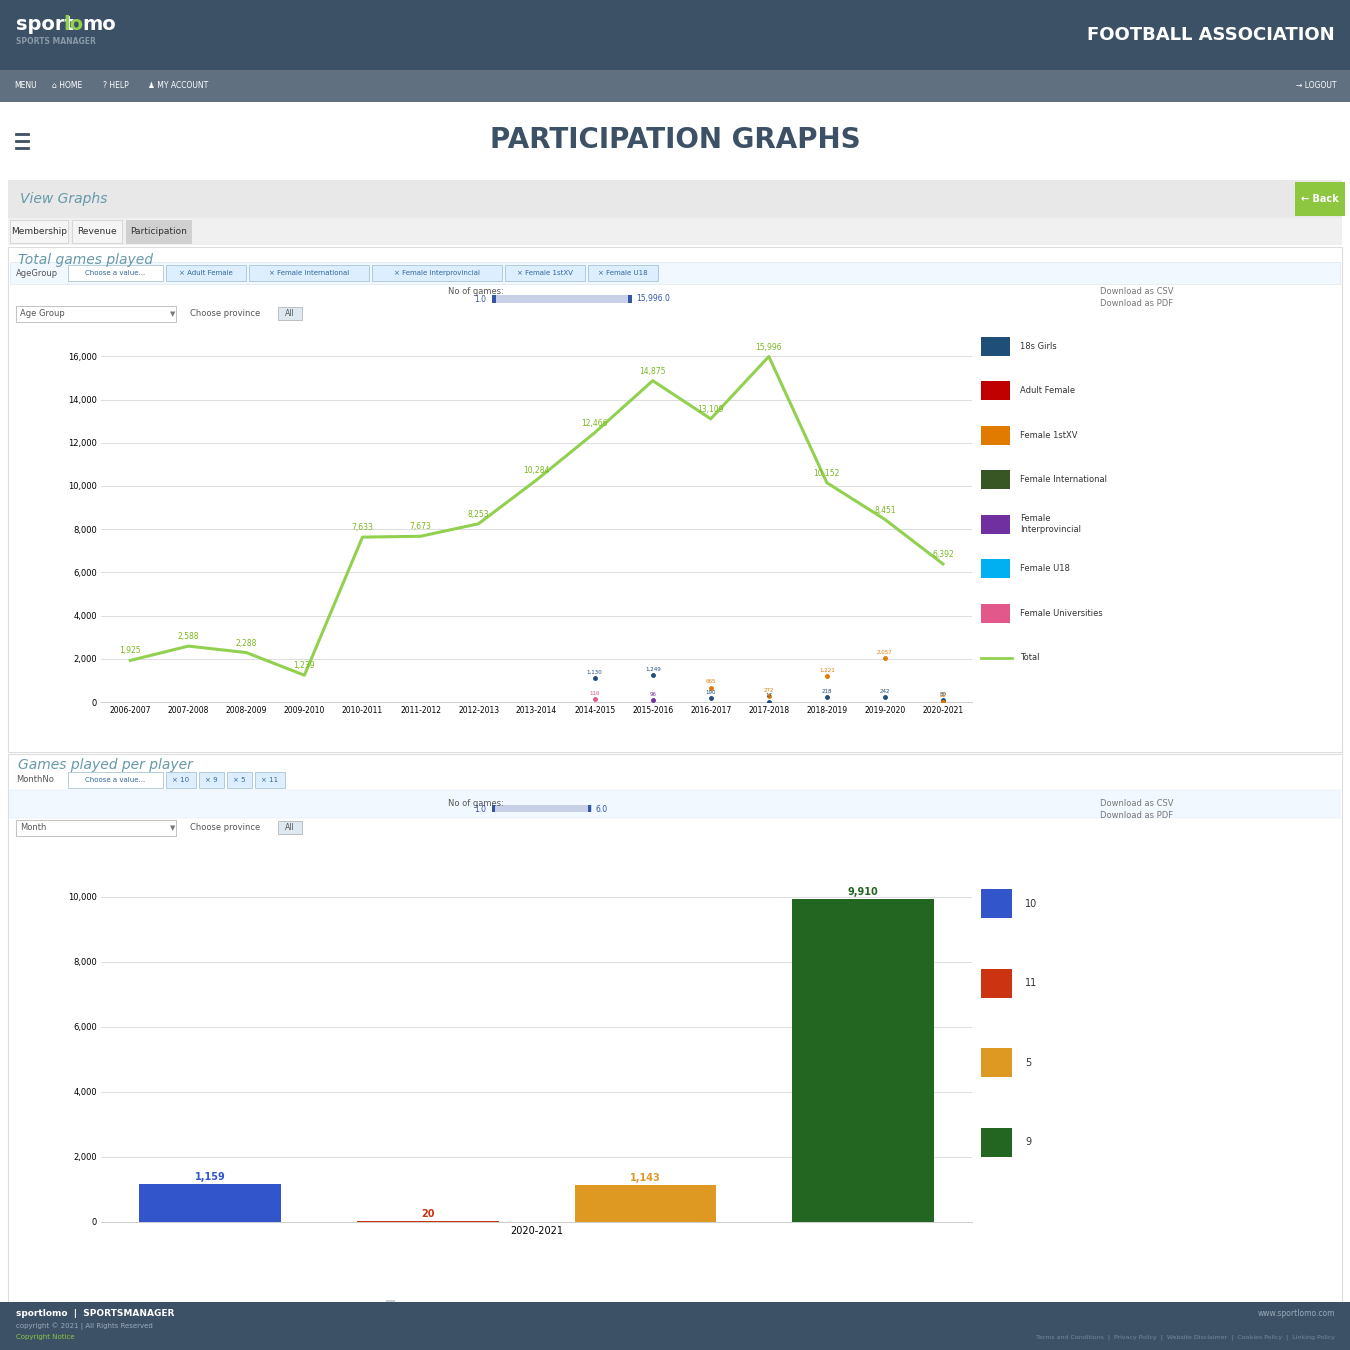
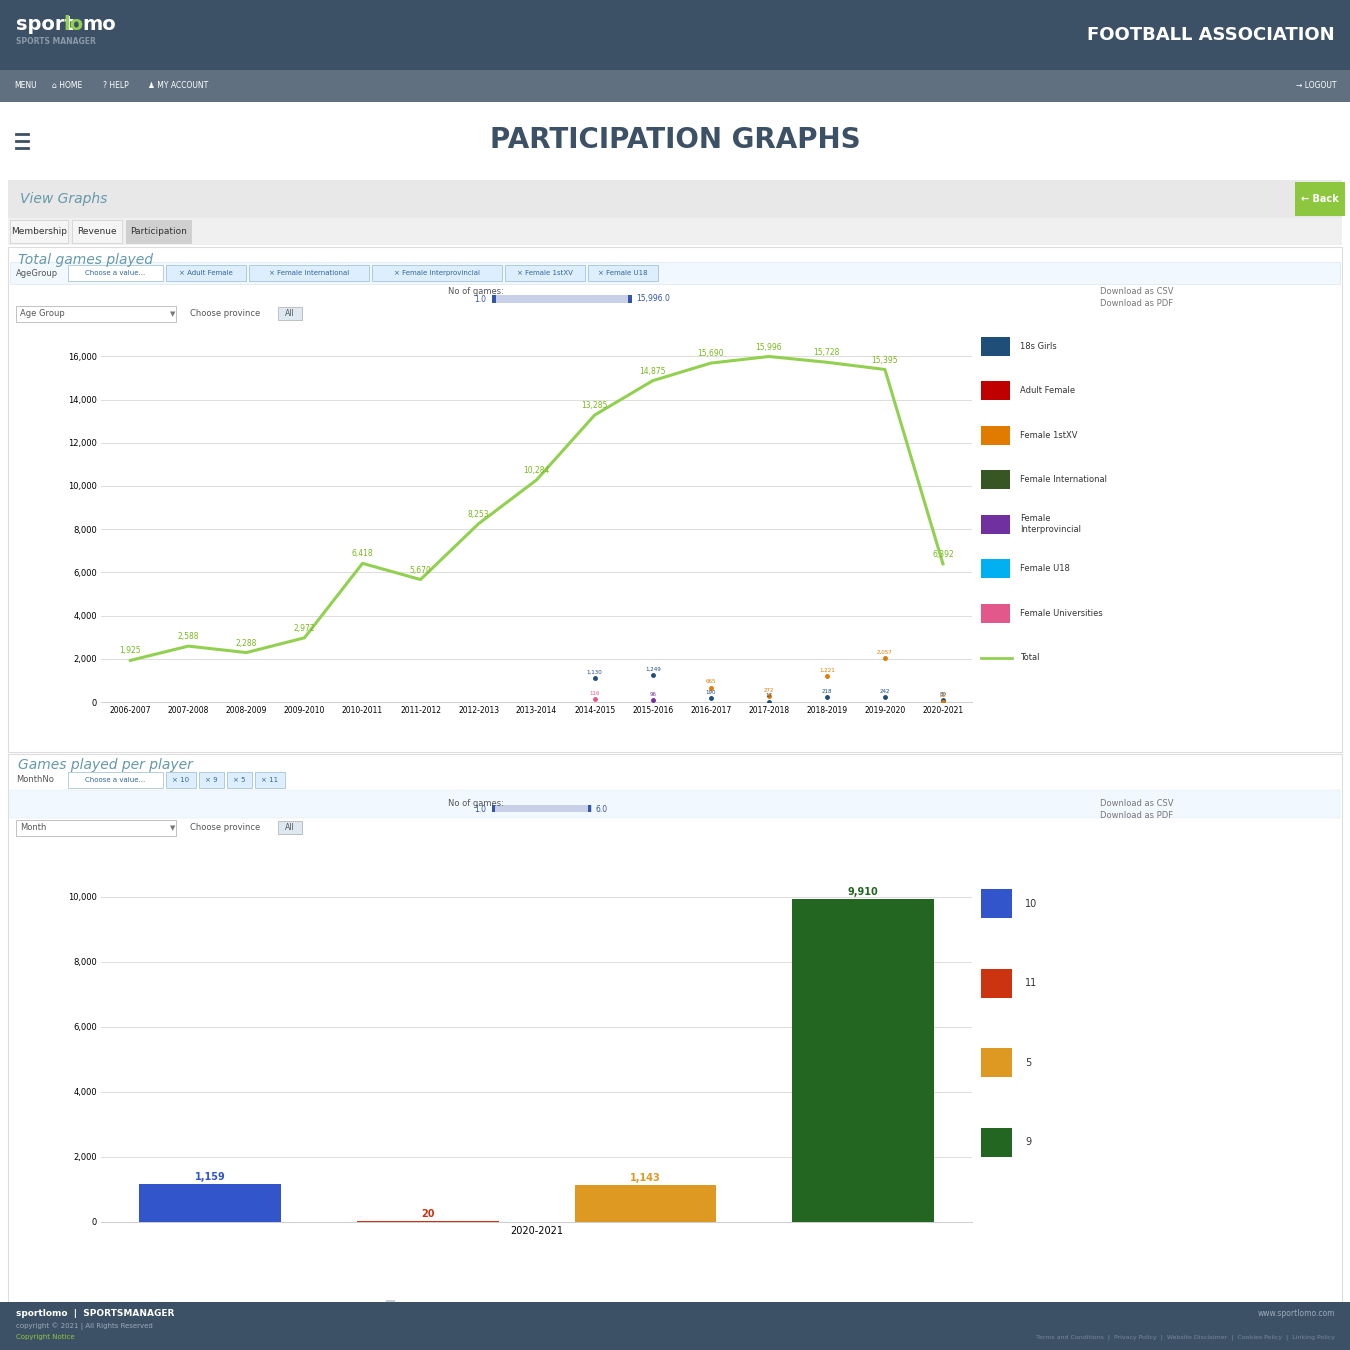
2009-2010: 1,239 -> 2,972
2010-2011: 7,633 -> 6,418
2011-2012: 7,673 -> 5,670
2014-2015: 12,466 -> 13,285
2016-2017: 13,109 -> 15,690
2018-2019: 10,152 -> 15,728
2019-2020: 8,451 -> 15,395
